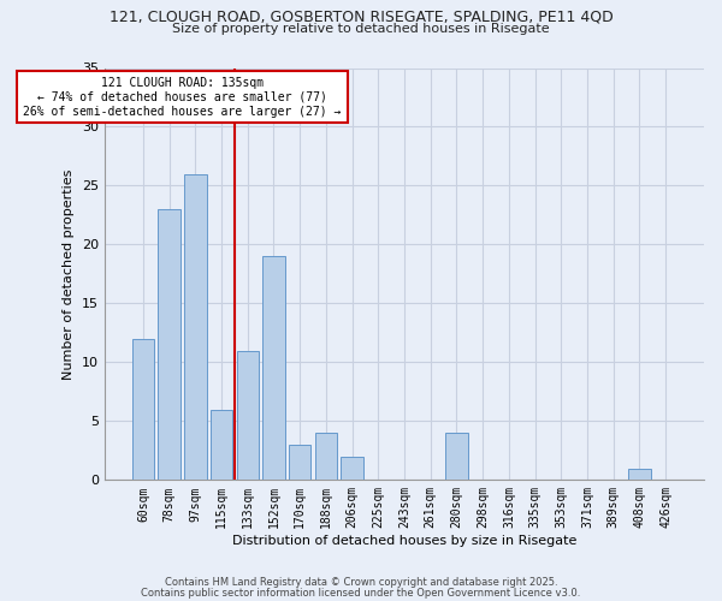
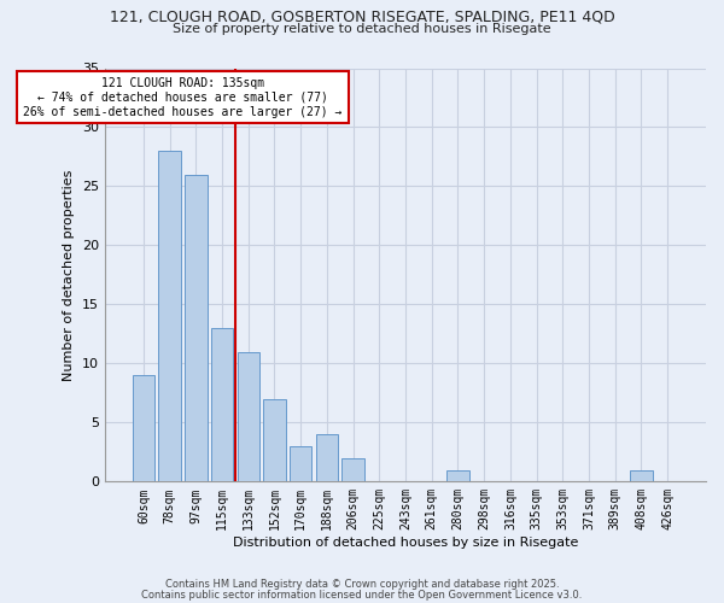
60sqm: 12 -> 9
78sqm: 23 -> 28
115sqm: 6 -> 13
152sqm: 19 -> 7
280sqm: 4 -> 1
